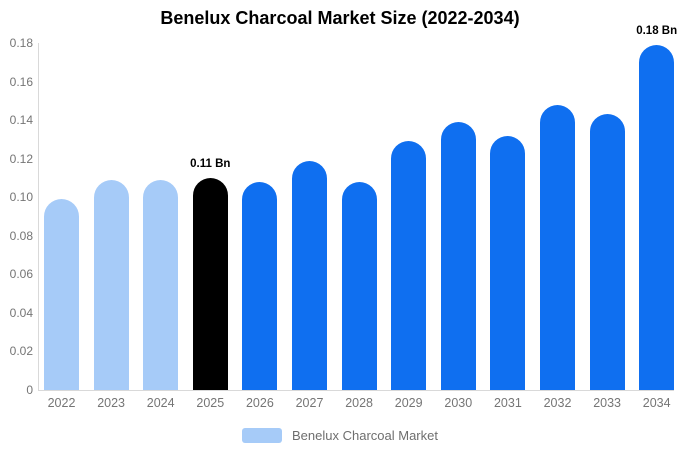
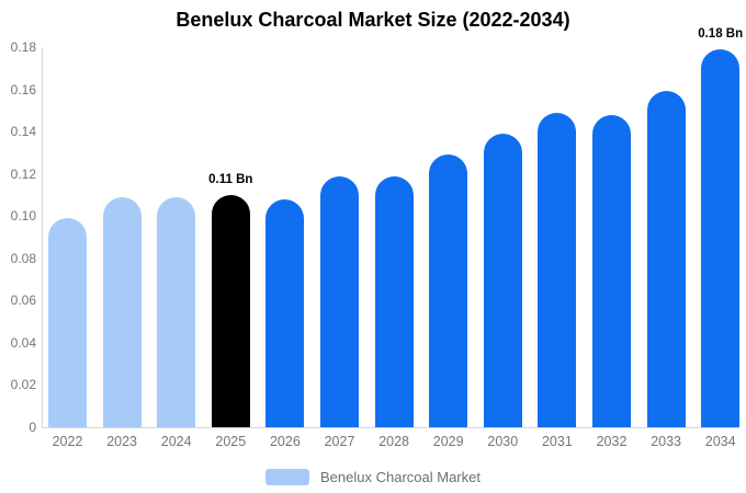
2028: 0.108 -> 0.119
2031: 0.132 -> 0.149
2033: 0.143 -> 0.159
